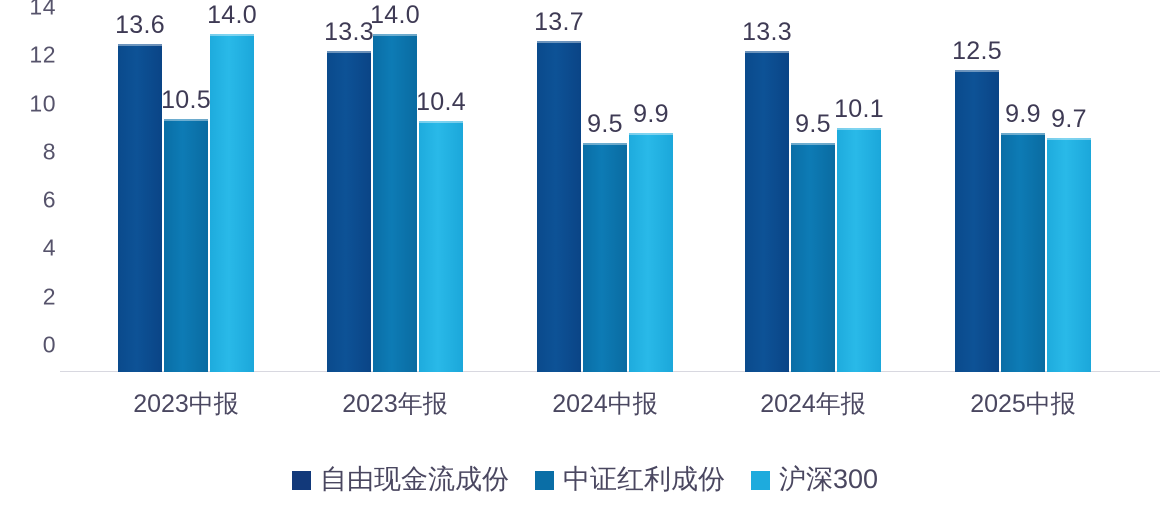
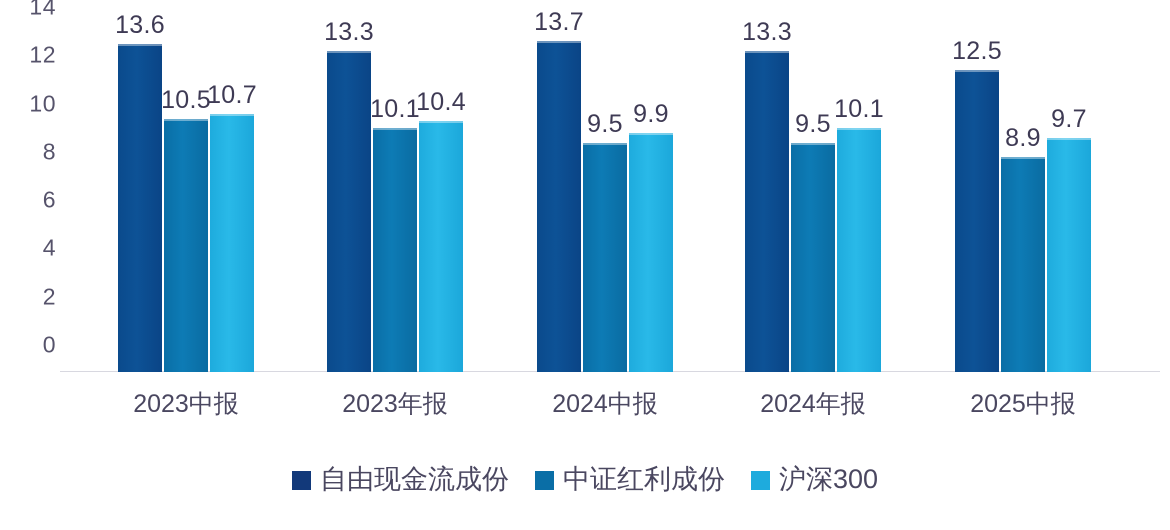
沪深300/2023中报: 14.0 -> 10.7
中证红利成份/2023年报: 14.0 -> 10.1
中证红利成份/2025中报: 9.9 -> 8.9
